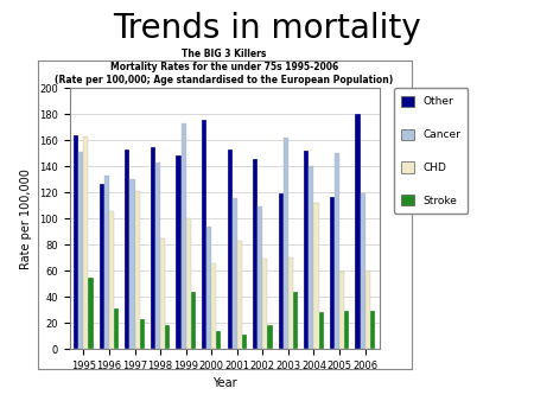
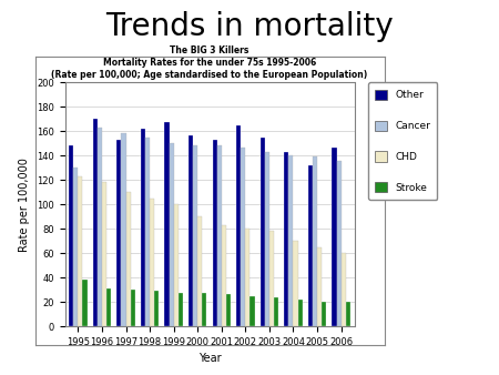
Other/1995: 164 -> 148
Cancer/1995: 151 -> 130
CHD/1995: 163 -> 123
Stroke/1995: 55 -> 38
Other/1996: 127 -> 170
Cancer/1996: 133 -> 163
CHD/1996: 106 -> 118
Cancer/1997: 130 -> 158
CHD/1997: 121 -> 110
Stroke/1997: 23 -> 30
Other/1998: 155 -> 162
Cancer/1998: 143 -> 155
CHD/1998: 85 -> 105
Stroke/1998: 18 -> 29
Other/1999: 148 -> 168
Cancer/1999: 173 -> 150
Stroke/1999: 44 -> 27
Other/2000: 176 -> 157
Cancer/2000: 94 -> 148
CHD/2000: 66 -> 90
Stroke/2000: 14 -> 27
Cancer/2001: 116 -> 148
Stroke/2001: 11 -> 26
Other/2002: 146 -> 165
Cancer/2002: 109 -> 147
CHD/2002: 69 -> 80
Stroke/2002: 18 -> 25
Other/2003: 119 -> 155
Cancer/2003: 162 -> 143
CHD/2003: 70 -> 78
Stroke/2003: 44 -> 24
Other/2004: 152 -> 143
CHD/2004: 112 -> 70
Stroke/2004: 28 -> 22
Other/2005: 117 -> 132
Cancer/2005: 150 -> 139
CHD/2005: 59 -> 65
Stroke/2005: 29 -> 20
Other/2006: 180 -> 147
Cancer/2006: 119 -> 136
Stroke/2006: 29 -> 20
